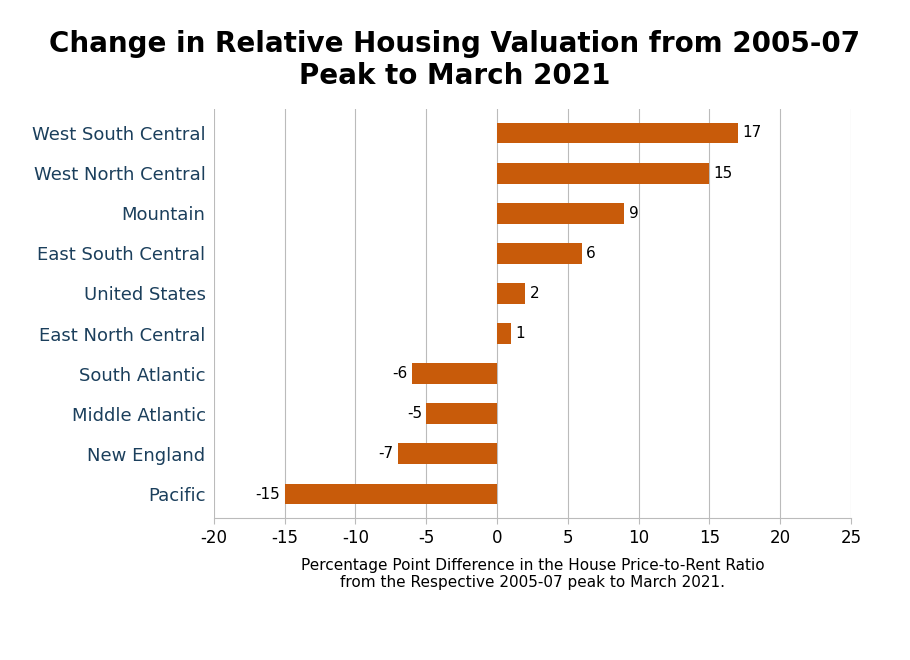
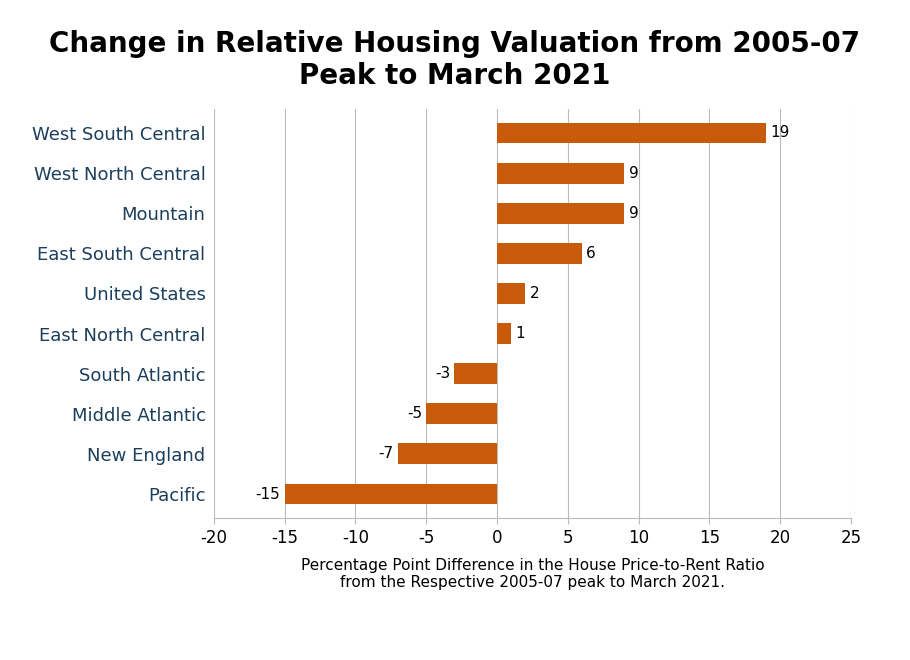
West South Central: 17 -> 19
West North Central: 15 -> 9
South Atlantic: -6 -> -3
